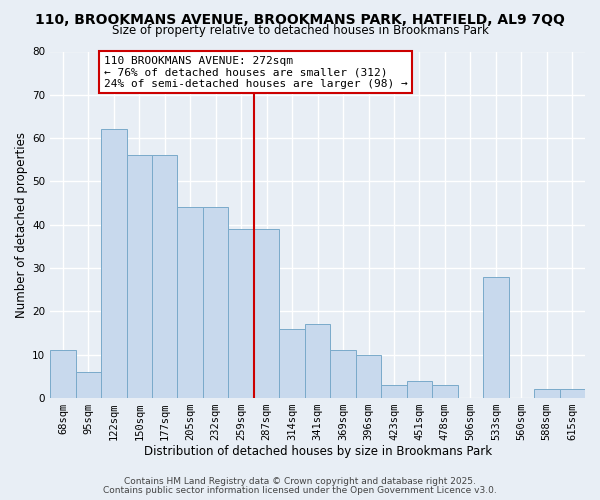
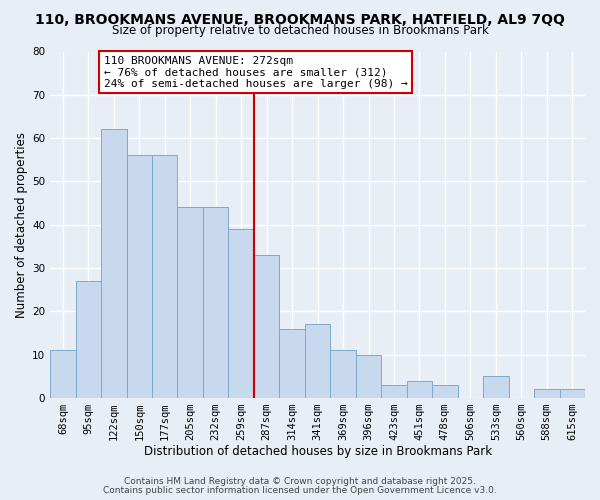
95sqm: 6 -> 27
287sqm: 39 -> 33
533sqm: 28 -> 5
